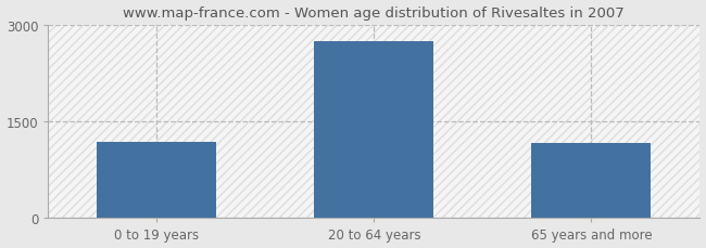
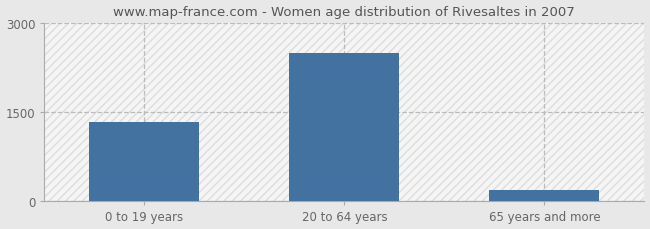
0 to 19 years: 1190 -> 1340
20 to 64 years: 2740 -> 2500
65 years and more: 1170 -> 200
